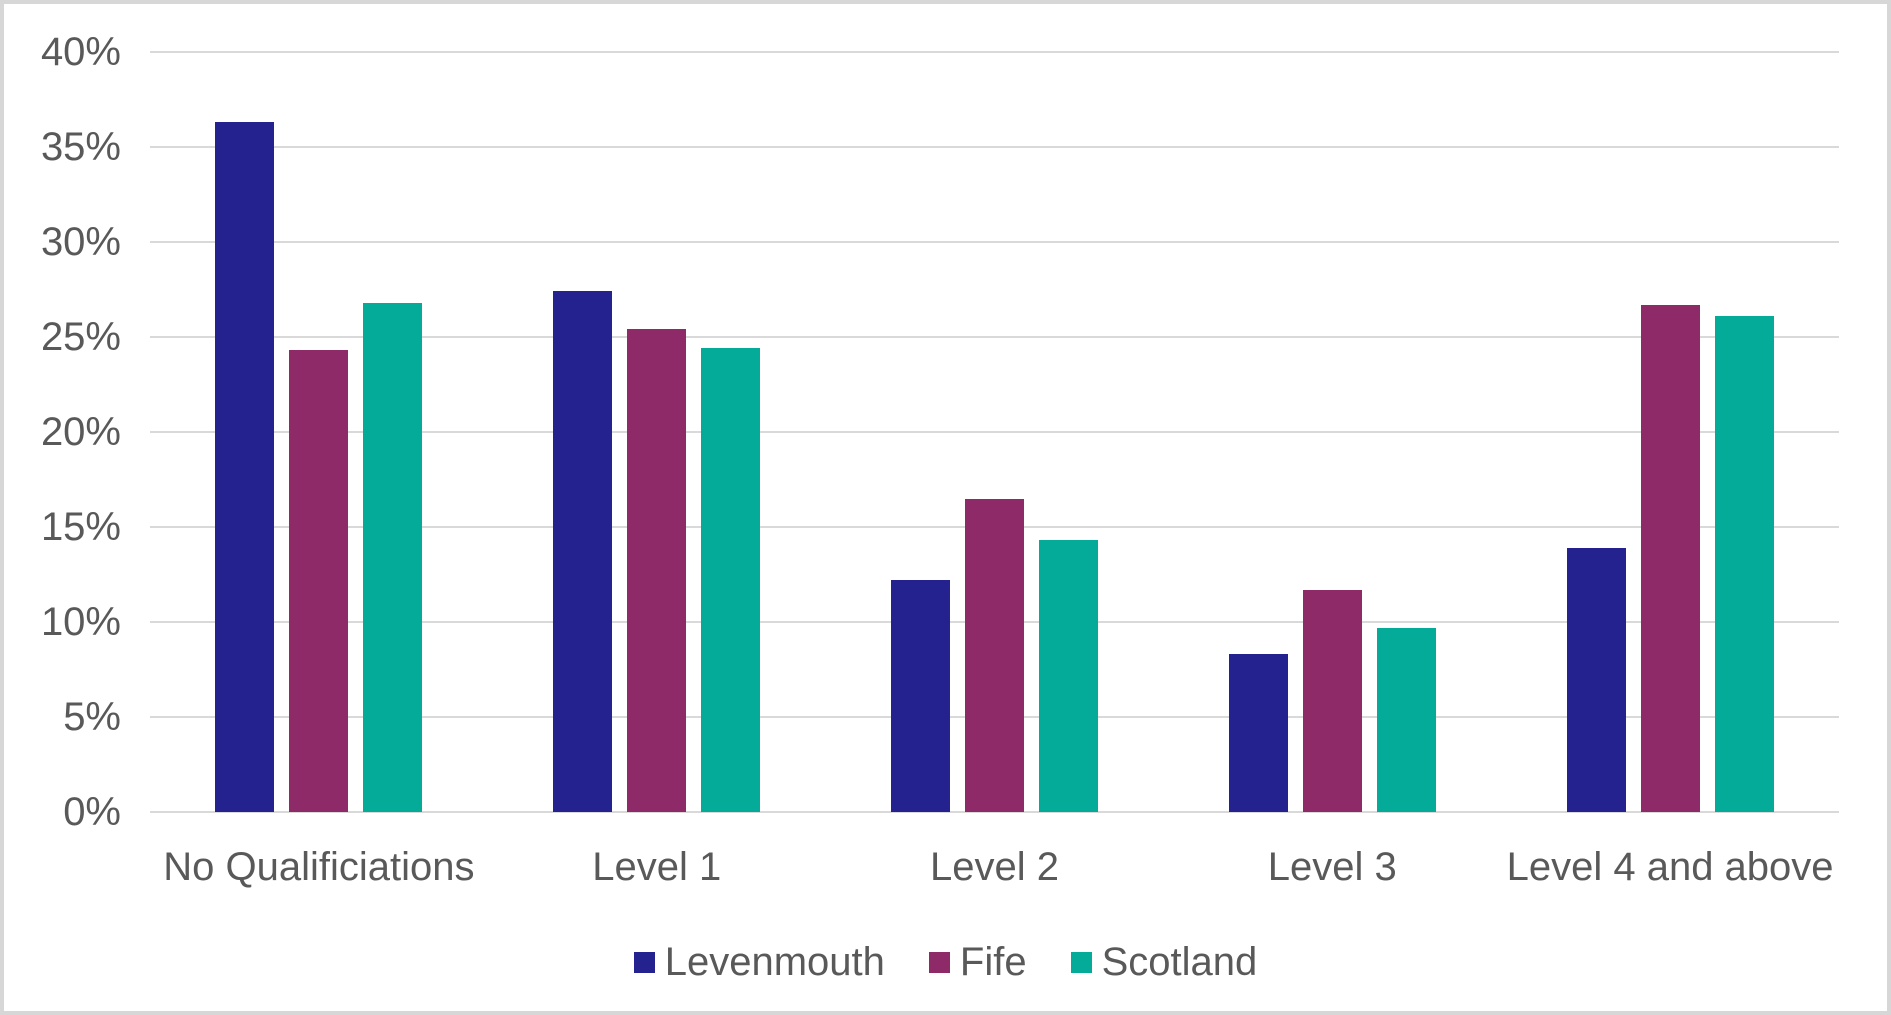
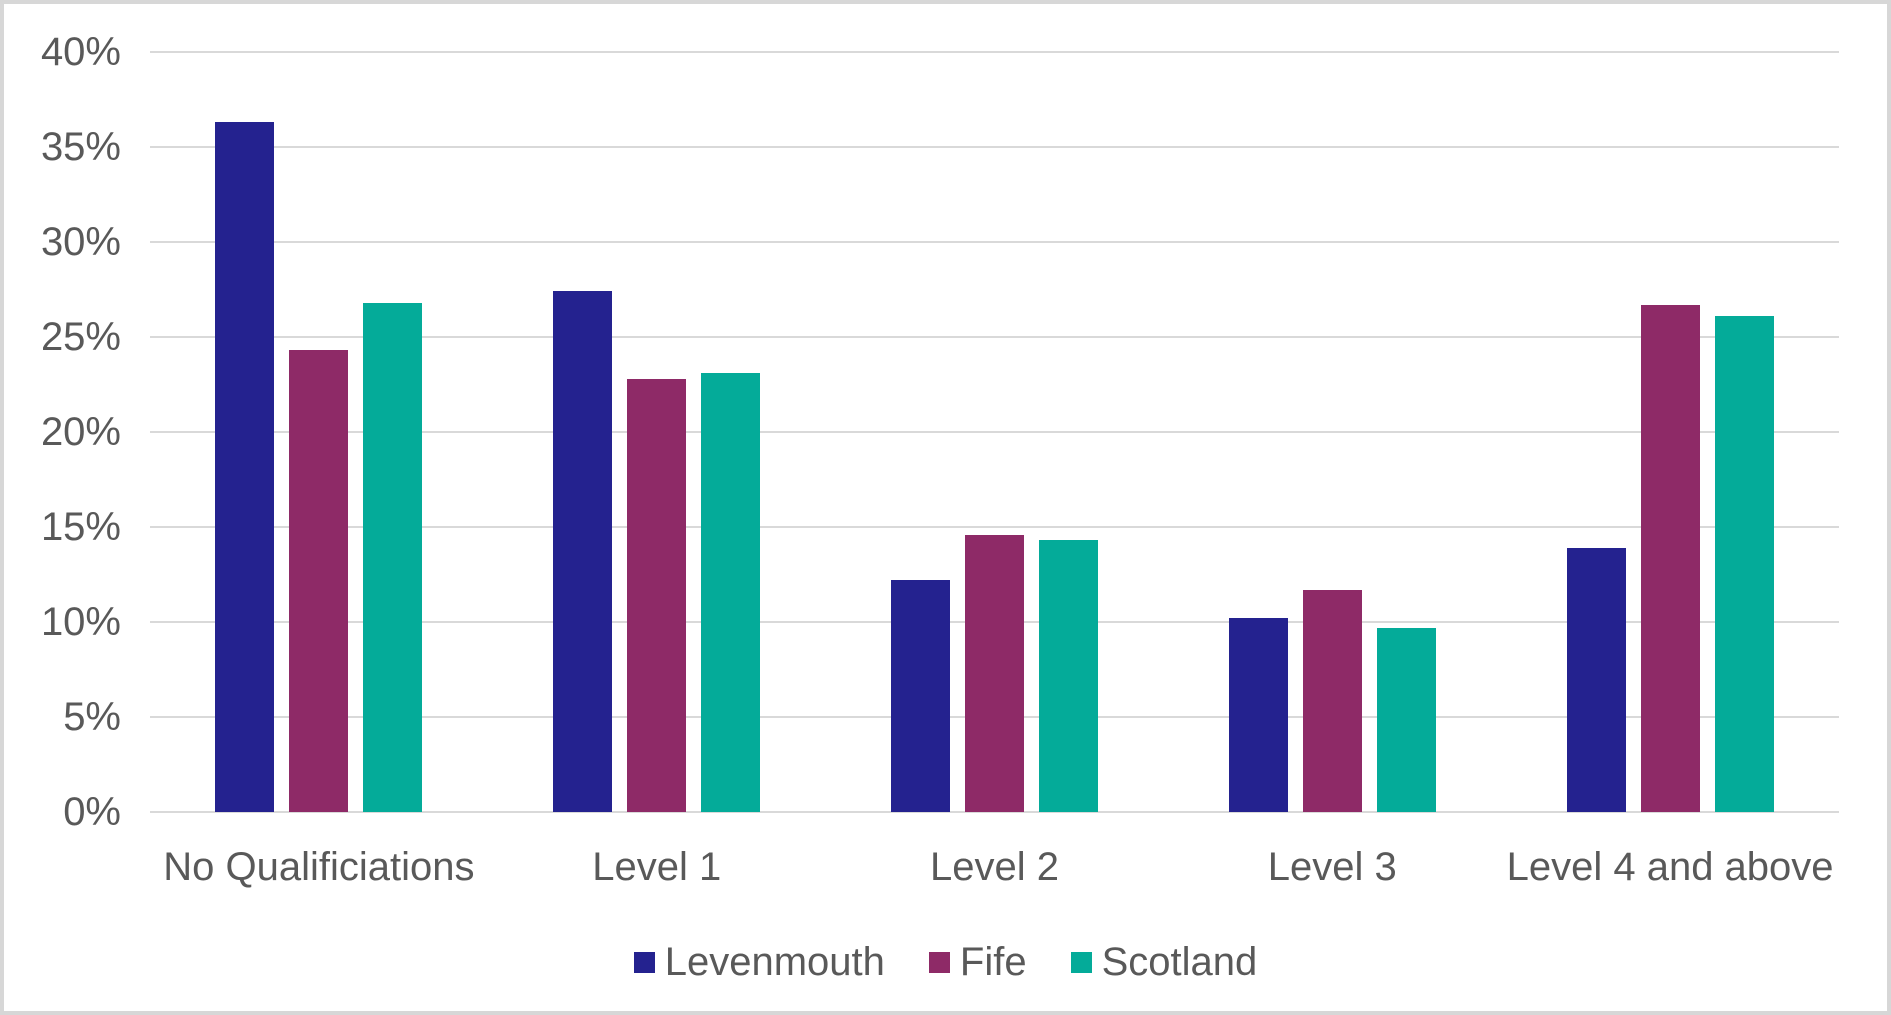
Fife/Level 1: 25.4% -> 22.8%
Scotland/Level 1: 24.4% -> 23.1%
Fife/Level 2: 16.5% -> 14.6%
Levenmouth/Level 3: 8.3% -> 10.2%
